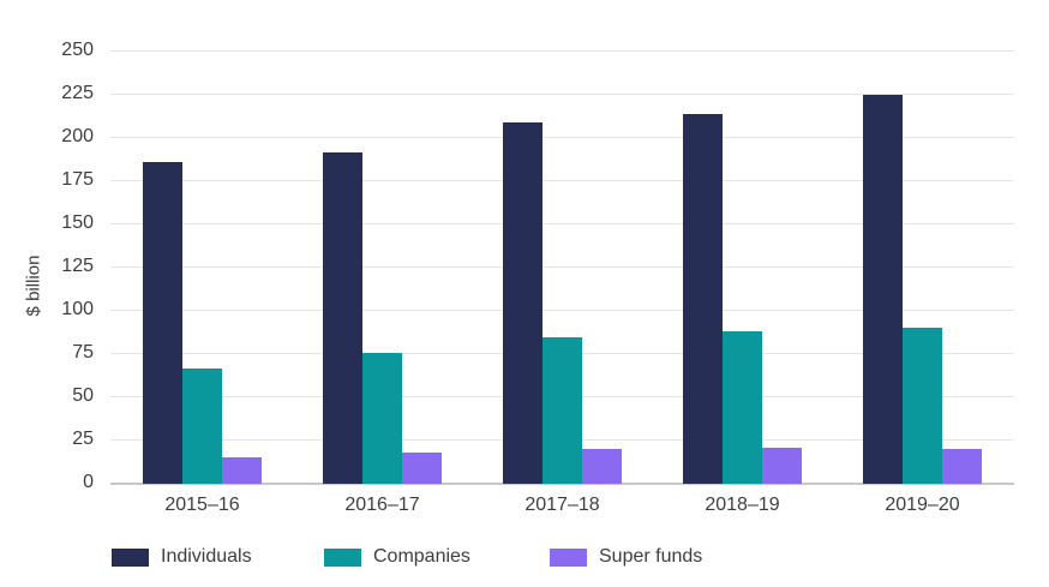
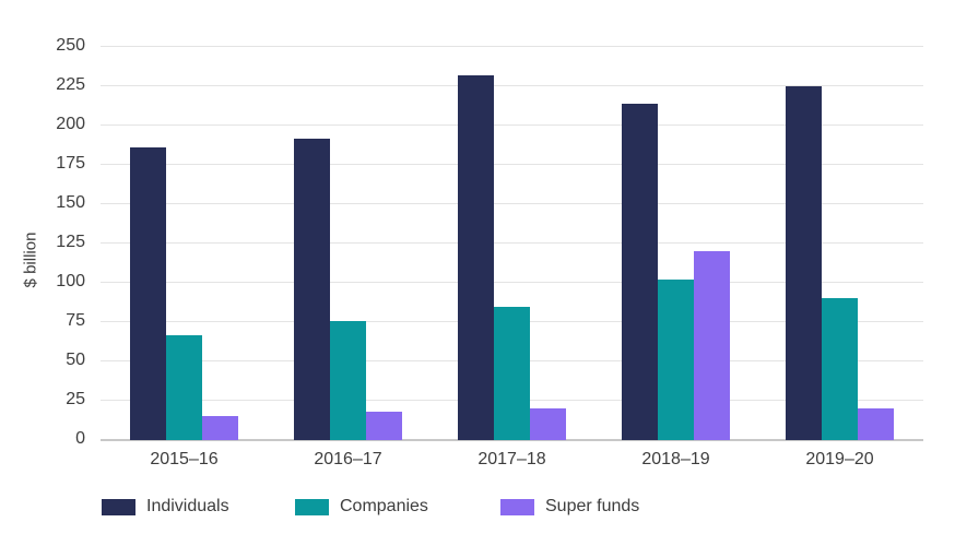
Individuals/2017–18: 209 -> 232
Companies/2018–19: 88 -> 102
Super funds/2018–19: 21 -> 120
